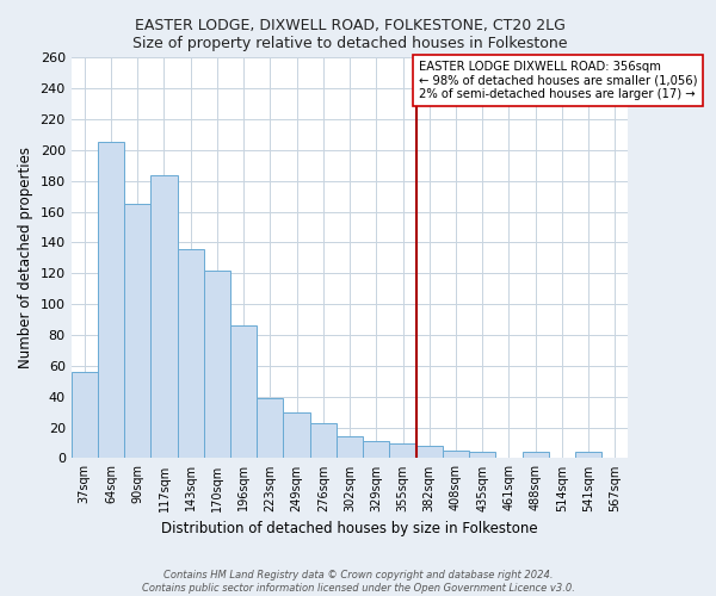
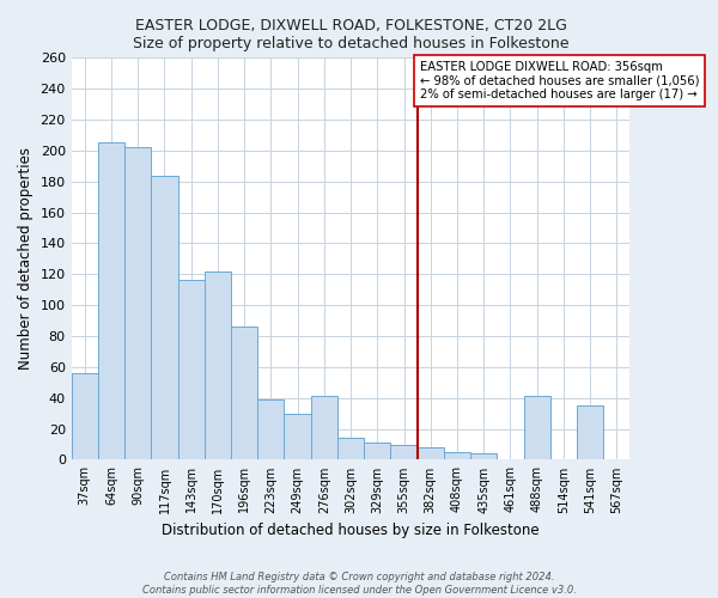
90sqm: 165 -> 202
143sqm: 136 -> 116
276sqm: 23 -> 41
488sqm: 4 -> 41
541sqm: 4 -> 35
